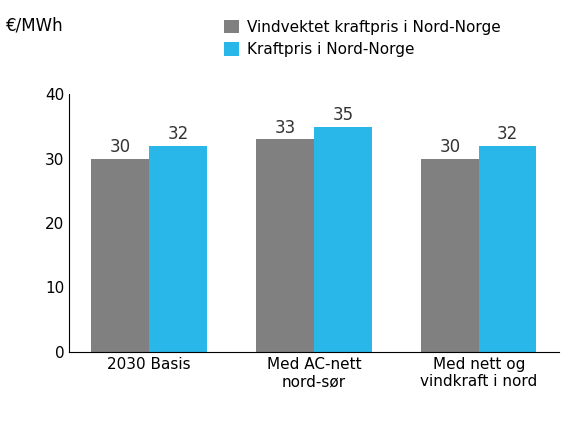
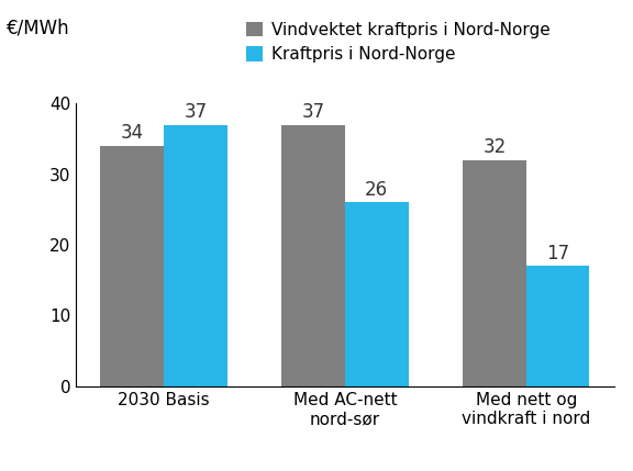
Vindvektet kraftpris i Nord-Norge/2030 Basis: 30 -> 34
Kraftpris i Nord-Norge/2030 Basis: 32 -> 37
Vindvektet kraftpris i Nord-Norge/Med AC-nett nord-sør: 33 -> 37
Kraftpris i Nord-Norge/Med AC-nett nord-sør: 35 -> 26
Vindvektet kraftpris i Nord-Norge/Med nett og vindkraft i nord: 30 -> 32
Kraftpris i Nord-Norge/Med nett og vindkraft i nord: 32 -> 17
